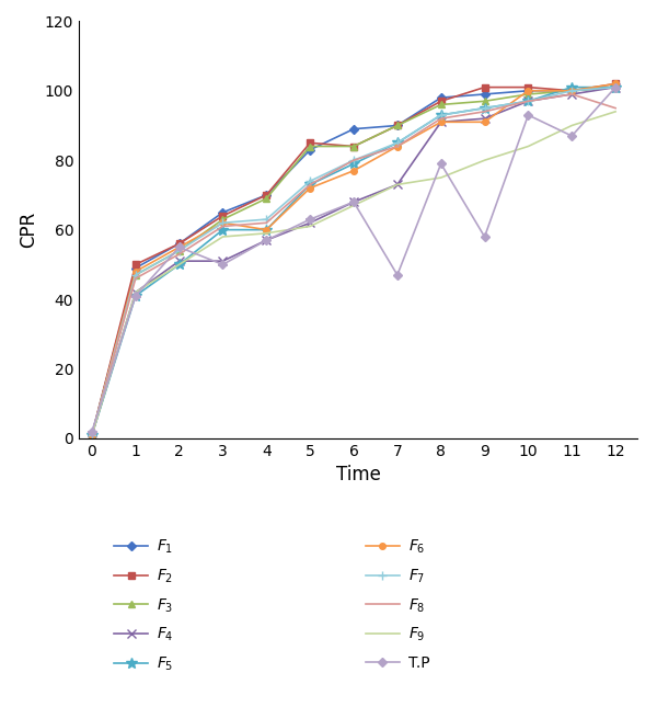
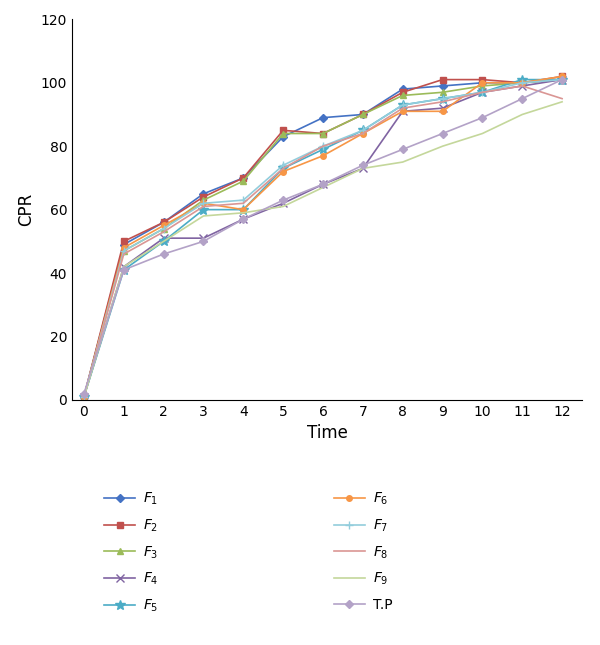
T.P/2: 55 -> 46
T.P/7: 47 -> 74
T.P/9: 58 -> 84
T.P/10: 93 -> 89
T.P/11: 87 -> 95
